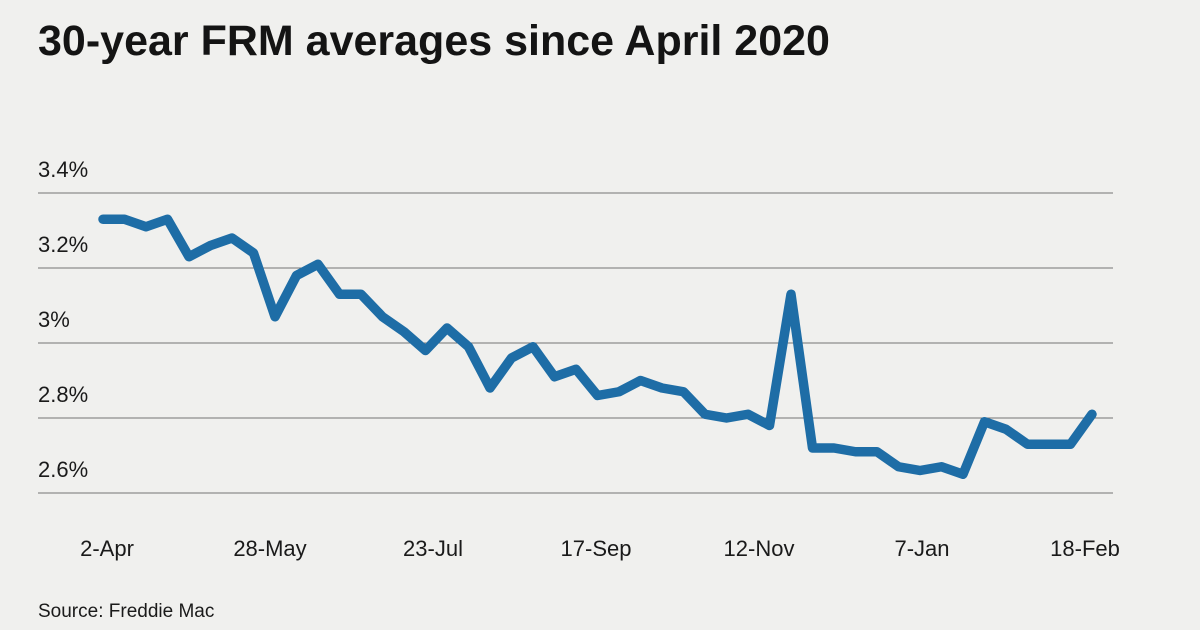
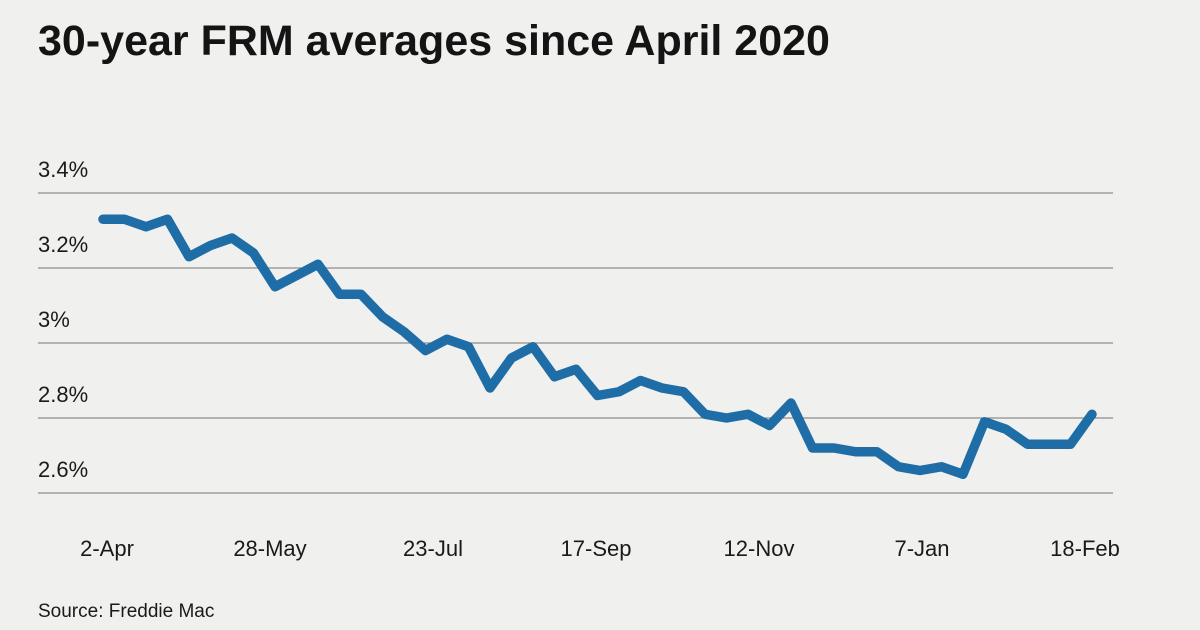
28-May: 3.07% -> 3.15%
23-Jul: 3.04% -> 3.01%
12-Nov: 3.13% -> 2.84%
